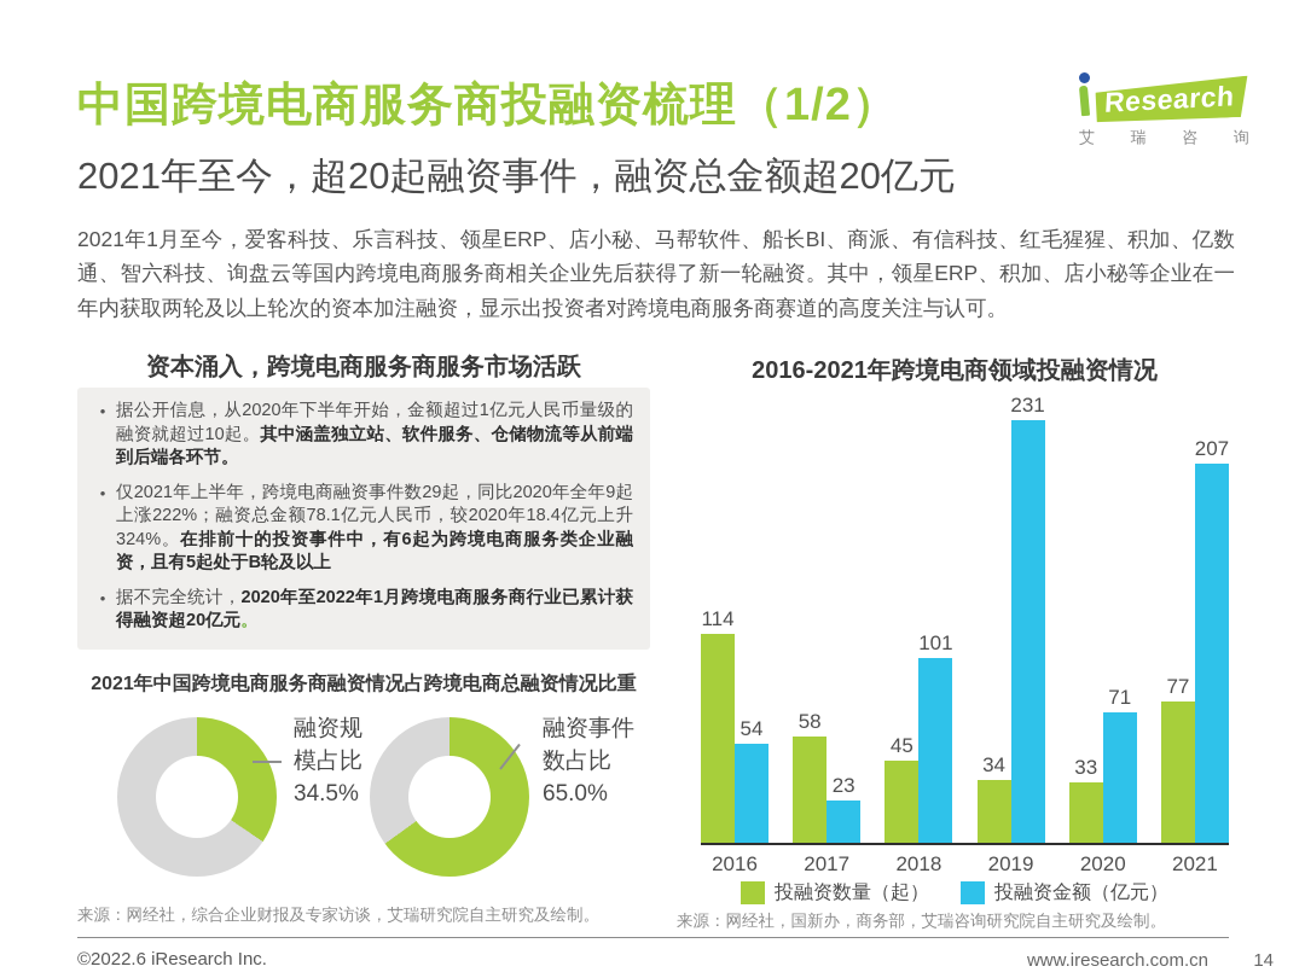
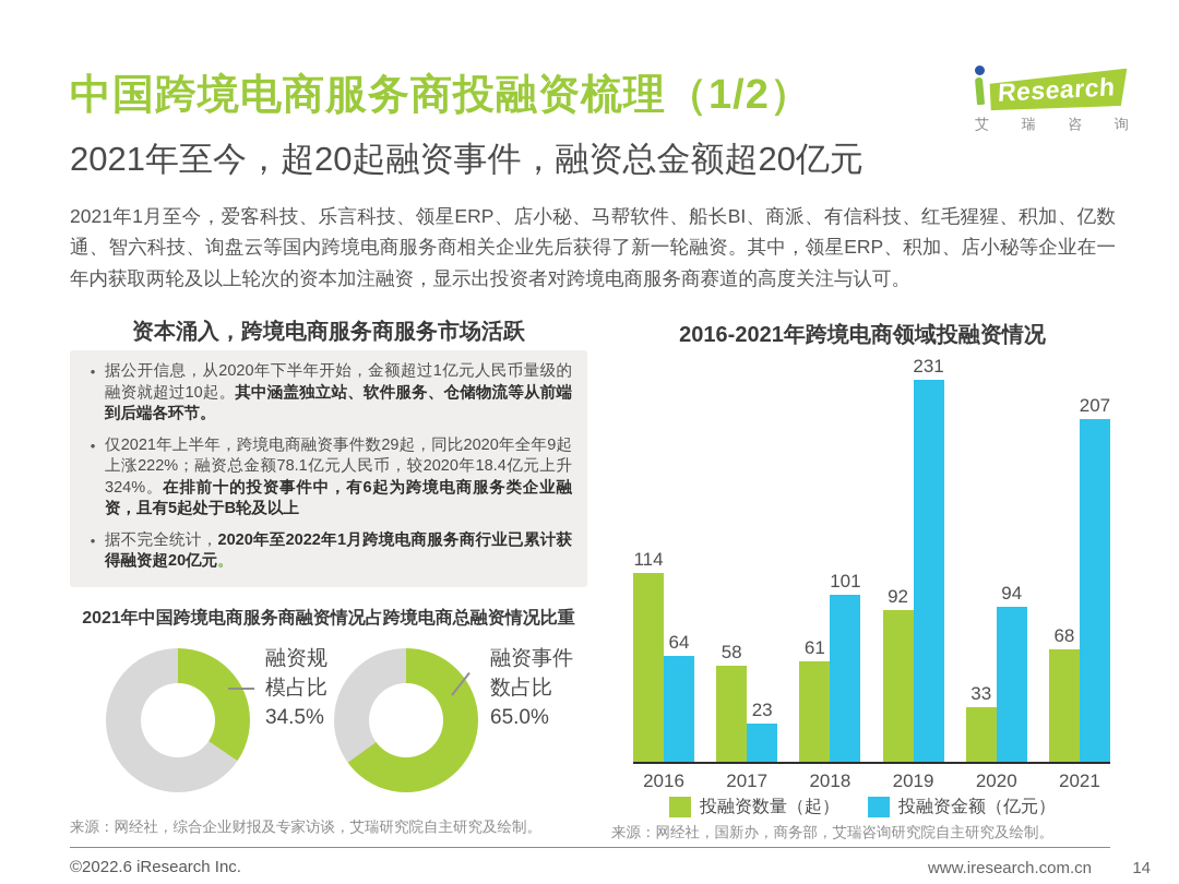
2016-2021年跨境电商领域投融资情况/投融资金额（亿元）/2016: 54 -> 64
2016-2021年跨境电商领域投融资情况/投融资数量（起）/2018: 45 -> 61
2016-2021年跨境电商领域投融资情况/投融资数量（起）/2019: 34 -> 92
2016-2021年跨境电商领域投融资情况/投融资金额（亿元）/2020: 71 -> 94
2016-2021年跨境电商领域投融资情况/投融资数量（起）/2021: 77 -> 68
